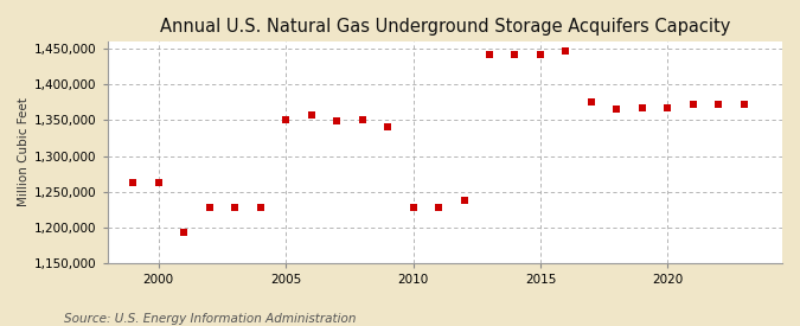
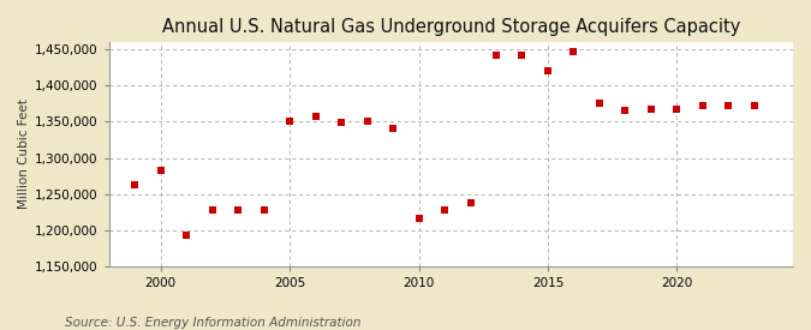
2000: 1,262,000 -> 1,282,000
2010: 1,227,000 -> 1,216,000
2015: 1,443,000 -> 1,420,000
